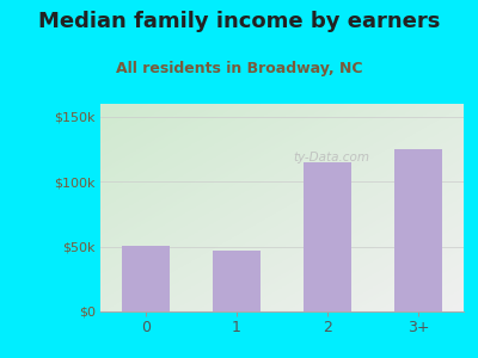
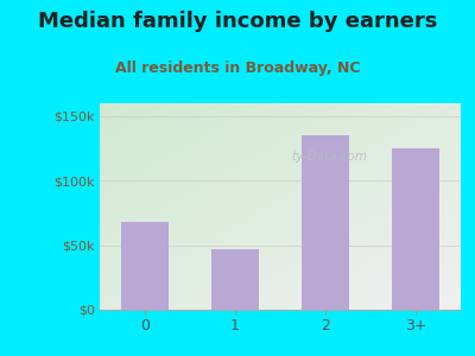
0: $51k -> $68k
2: $115k -> $135k
